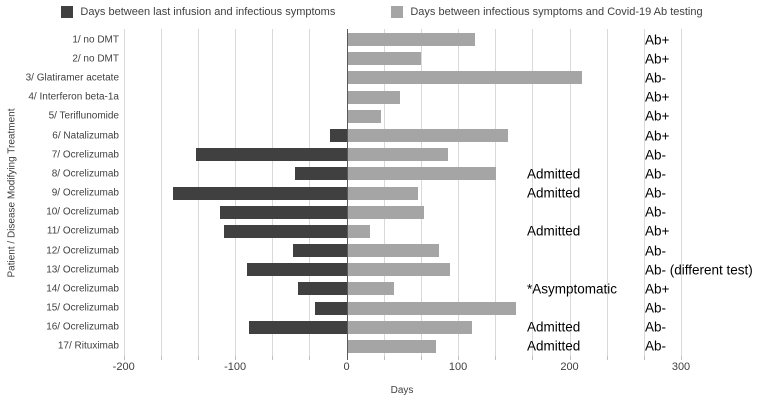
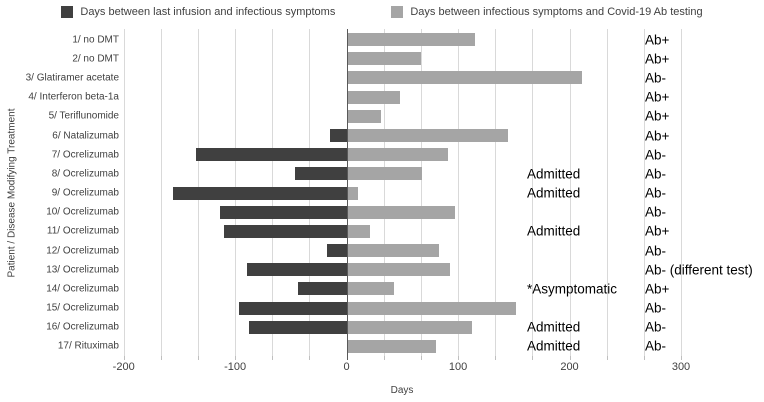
Days between infectious symptoms and Covid-19 Ab testing/8/ Ocrelizumab: 133 -> 67
Days between infectious symptoms and Covid-19 Ab testing/9/ Ocrelizumab: 63 -> 9
Days between infectious symptoms and Covid-19 Ab testing/10/ Ocrelizumab: 69 -> 96
Days between last infusion and infectious symptoms/12/ Ocrelizumab: -48 -> -18
Days between last infusion and infectious symptoms/15/ Ocrelizumab: -28 -> -97
